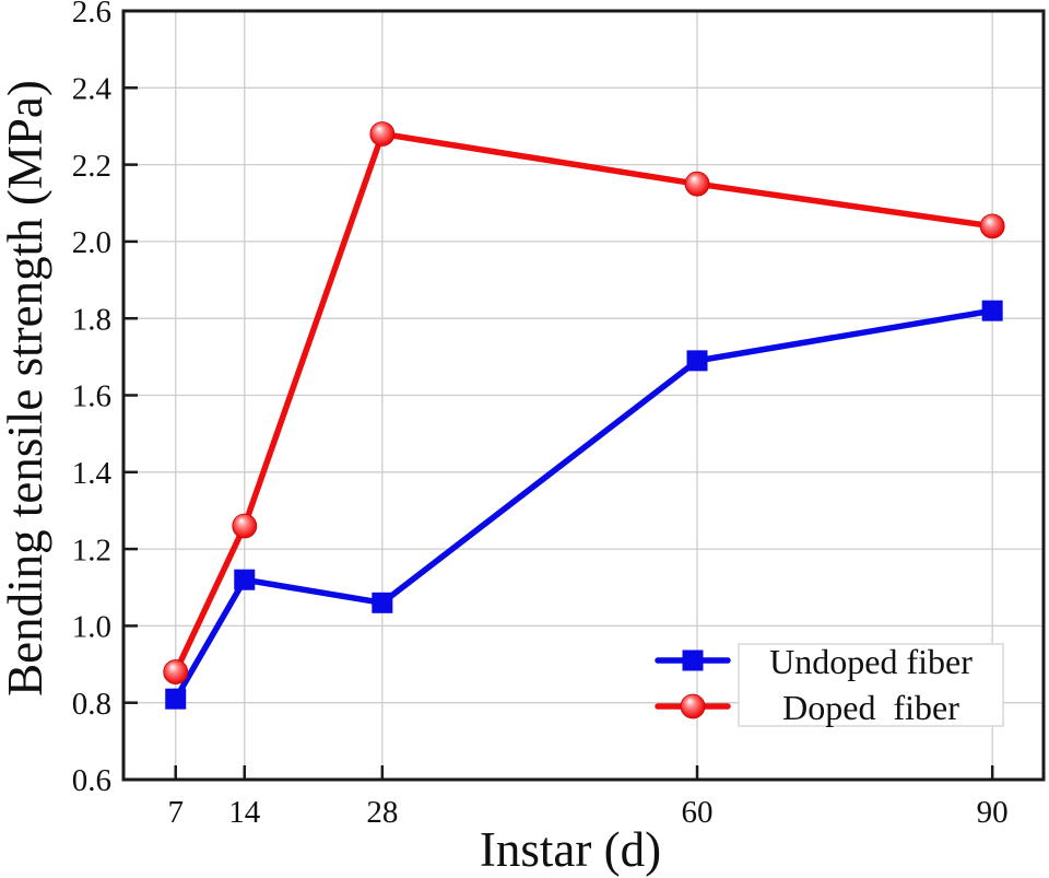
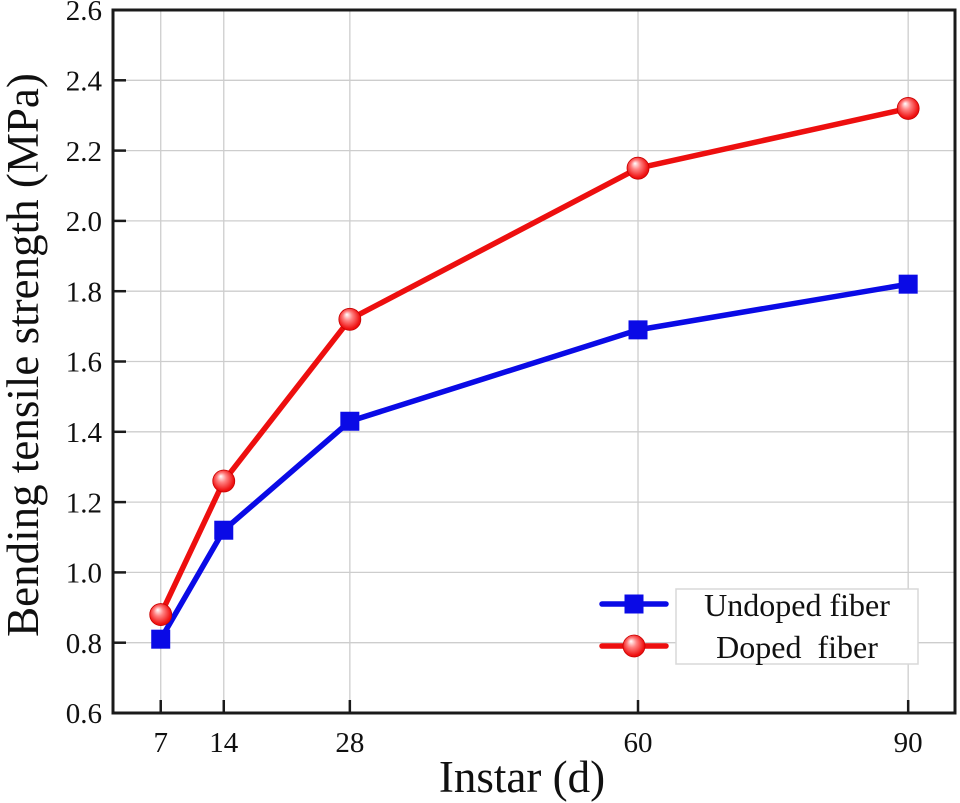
Undoped fiber/28: 1.06 -> 1.43
Doped fiber/28: 2.28 -> 1.72
Doped fiber/90: 2.04 -> 2.32
